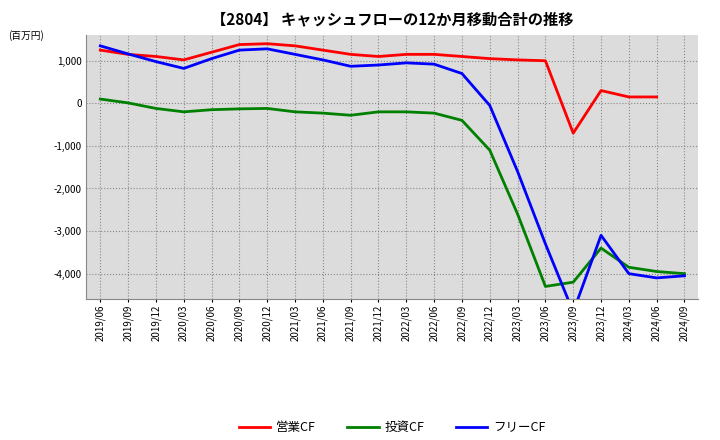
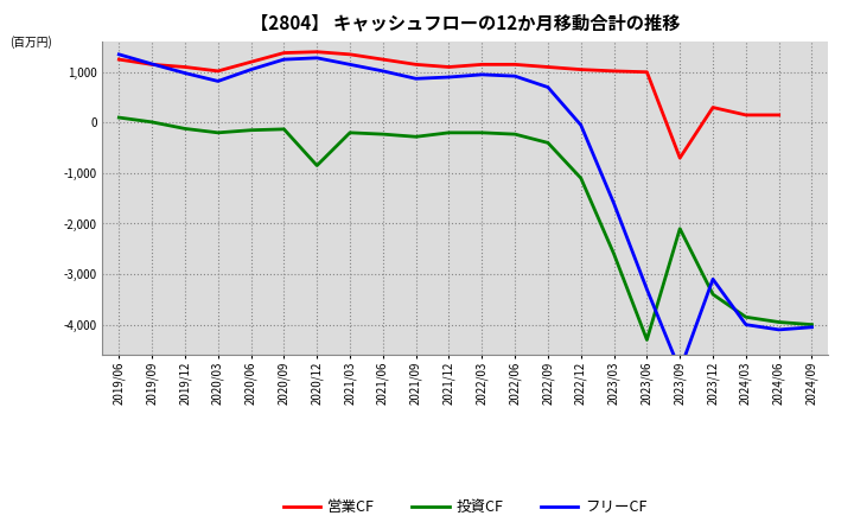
投資CF/2020/12: -120 -> -850
投資CF/2023/09: -4,200 -> -2,100
